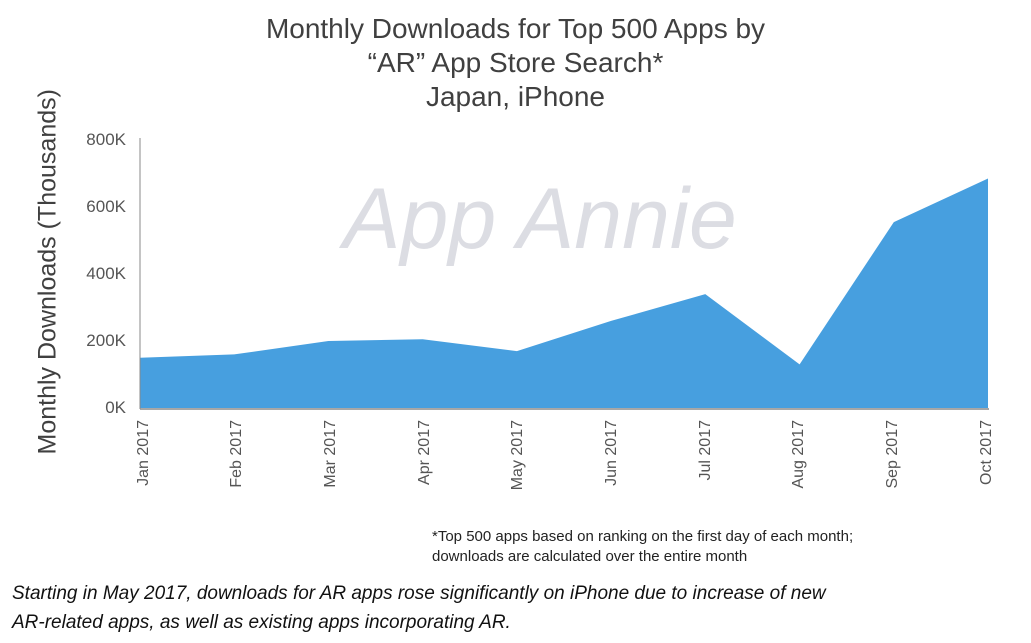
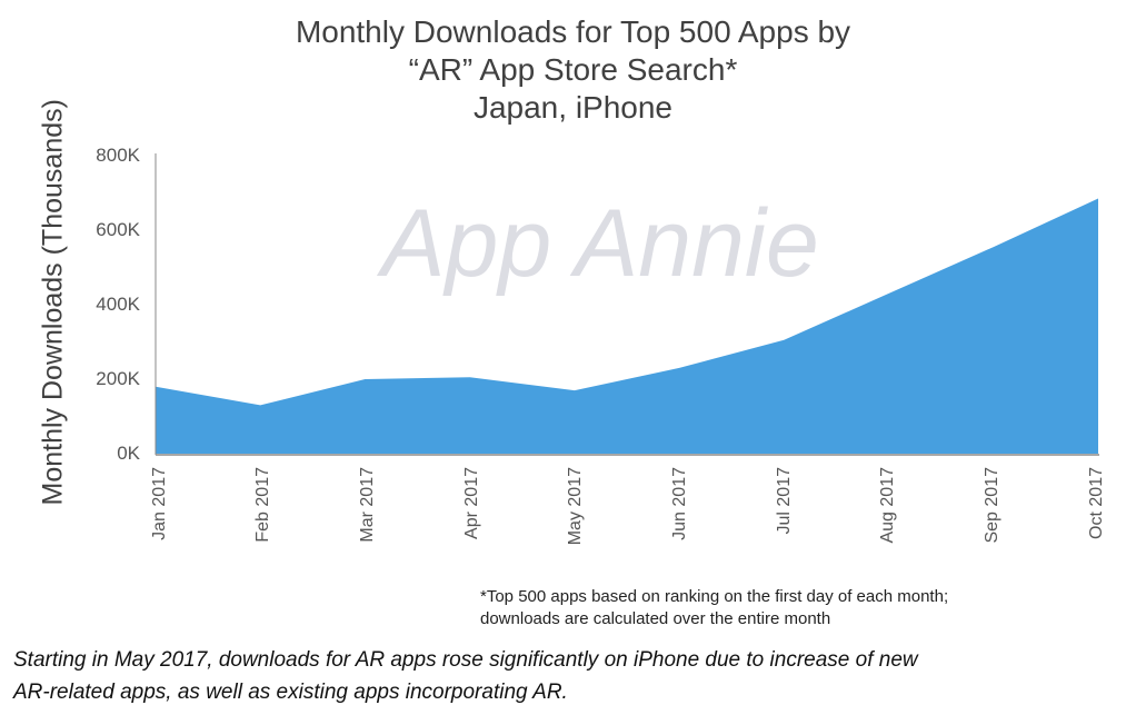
Jan 2017: 150K -> 180K
Feb 2017: 160K -> 130K
Jun 2017: 260K -> 230K
Jul 2017: 340K -> 300K
Aug 2017: 130K -> 430K
